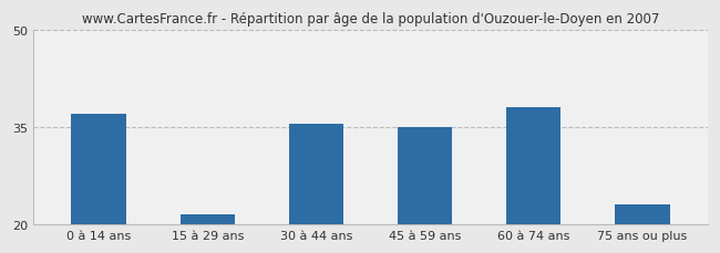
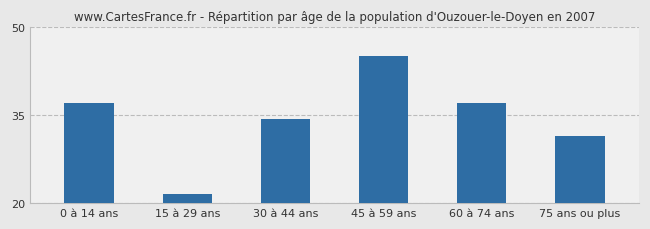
30 à 44 ans: 35.5 -> 34.4
45 à 59 ans: 35.0 -> 45.0
60 à 74 ans: 38.0 -> 37.0
75 ans ou plus: 23.0 -> 31.4
